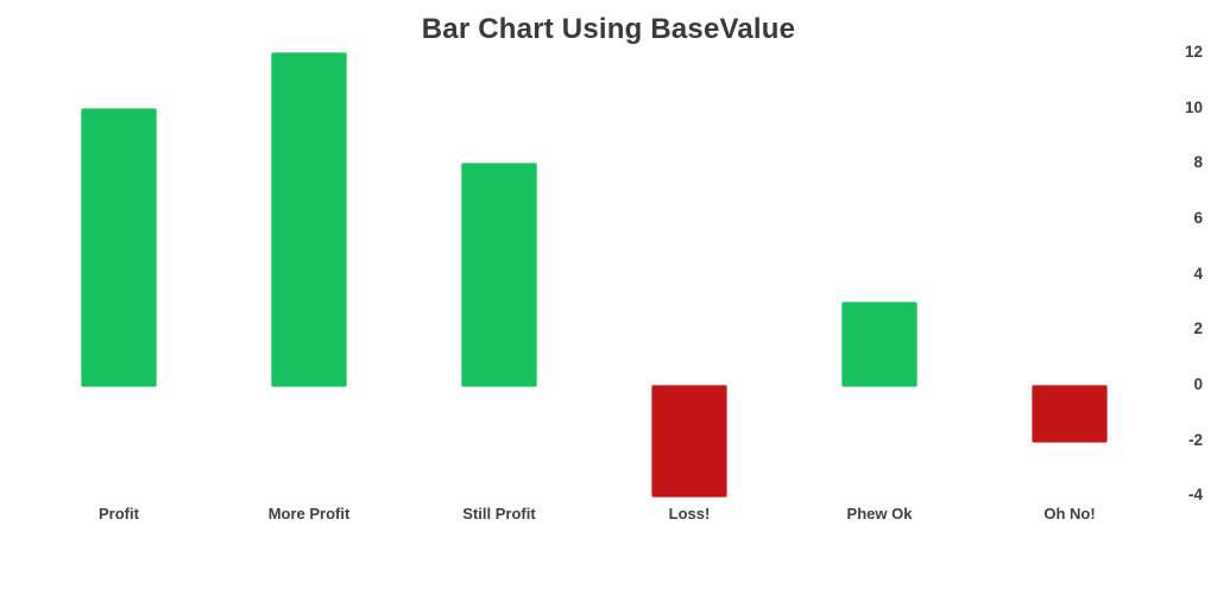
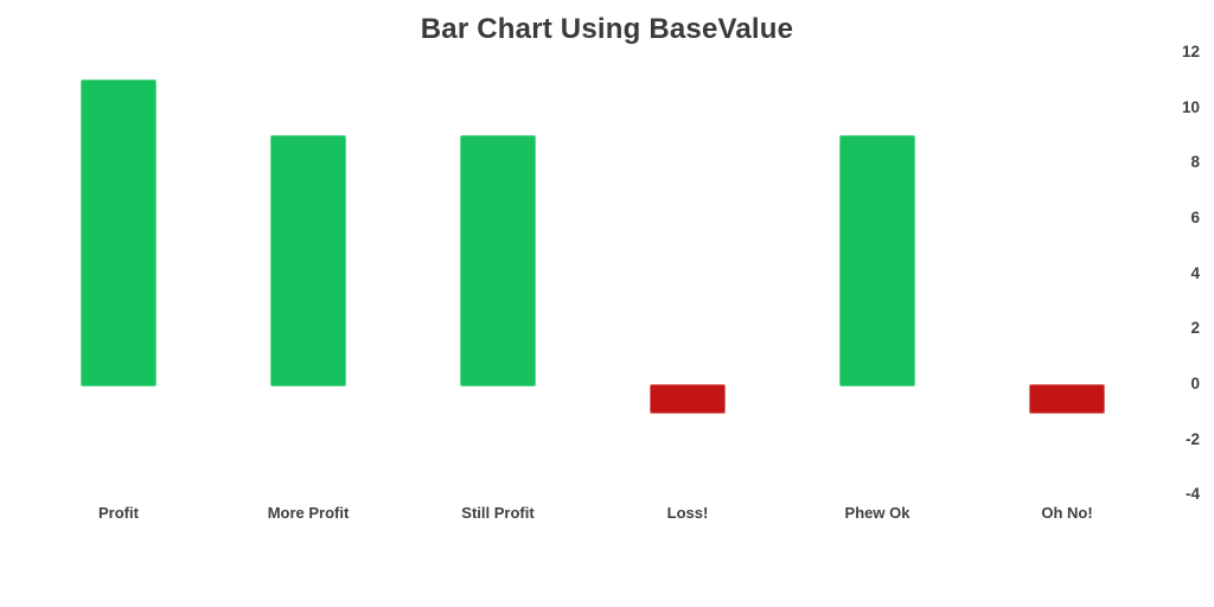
Profit: 10 -> 11
More Profit: 12 -> 9
Still Profit: 8 -> 9
Loss!: -4 -> -1
Phew Ok: 3 -> 9
Oh No!: -2 -> -1
